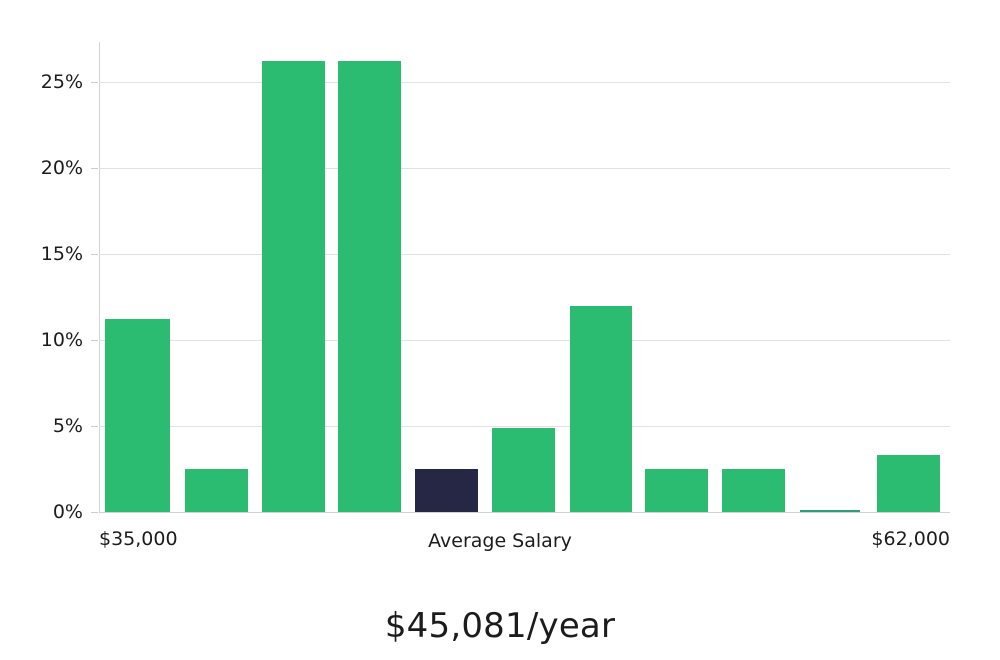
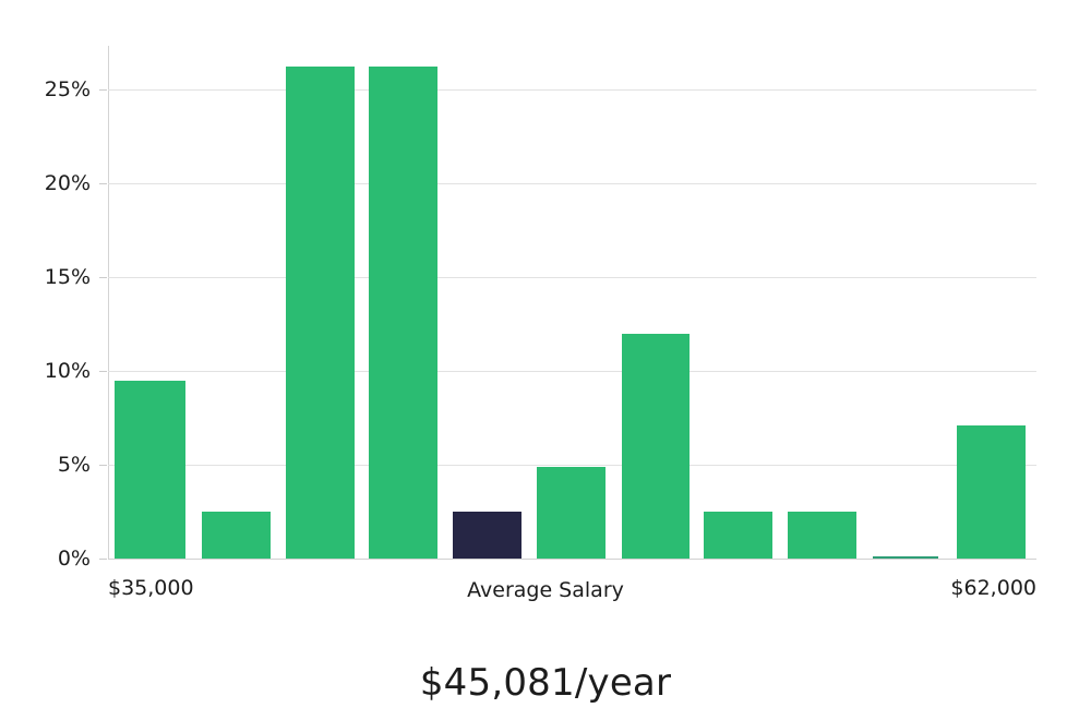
$35,000: 11.2% -> 9.5%
$62,000: 3.3% -> 7.1%
